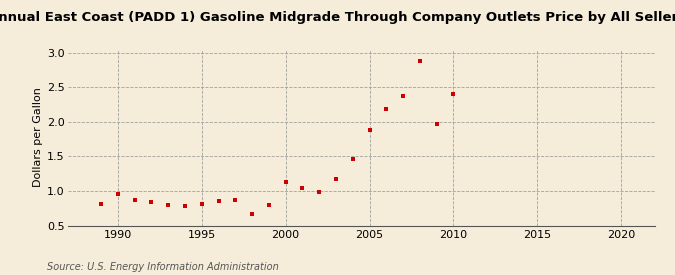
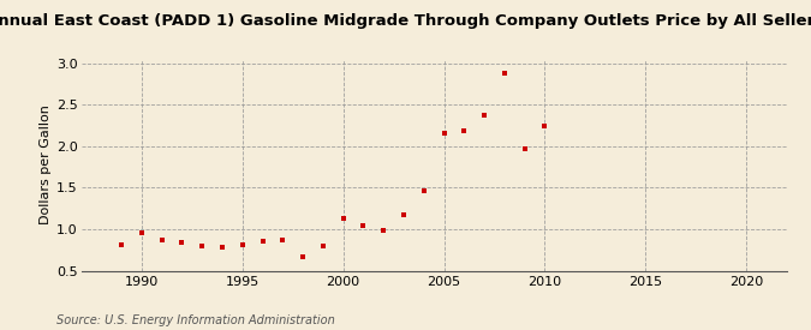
2005: 1.88 -> 2.16
2010: 2.40 -> 2.24
